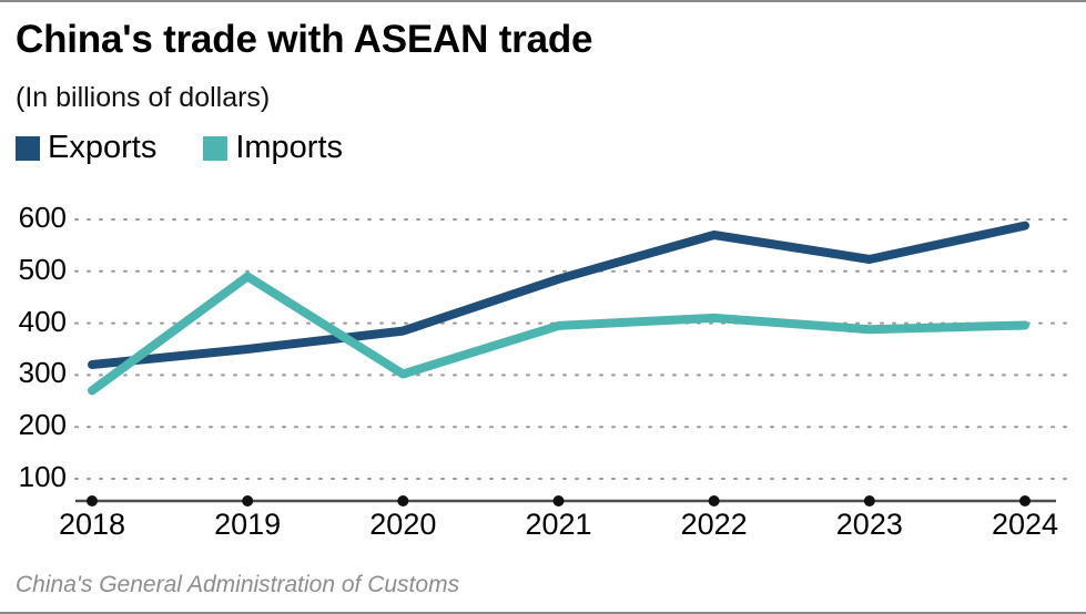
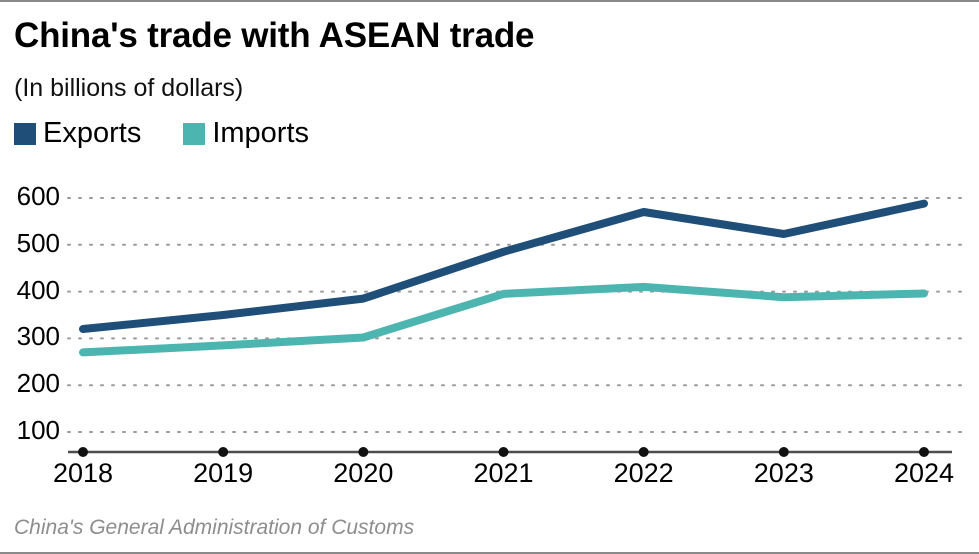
Imports/2019: 490 -> 280
